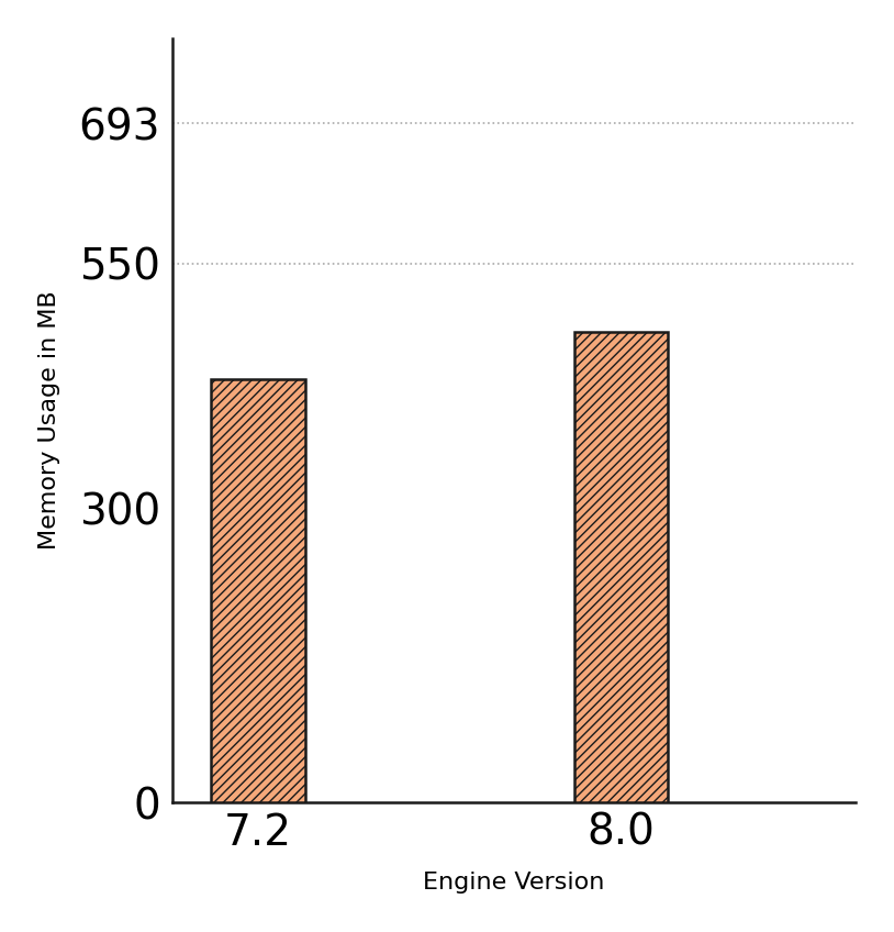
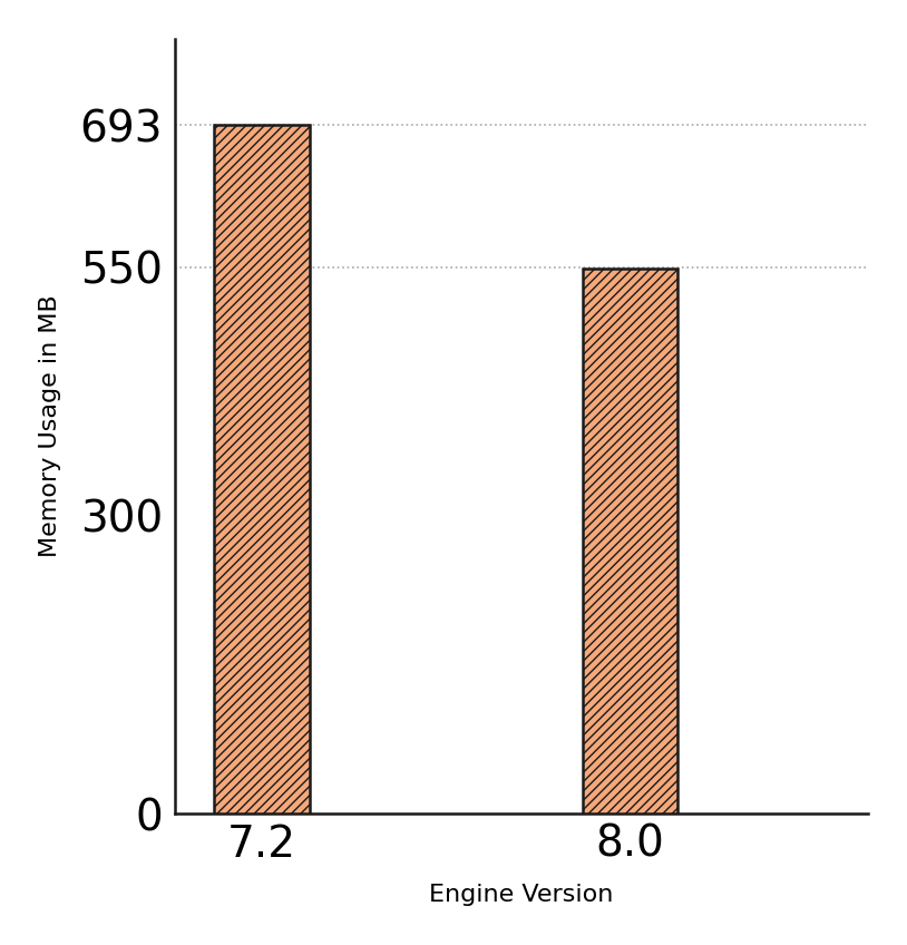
7.2: 432 -> 693
8.0: 480 -> 549
